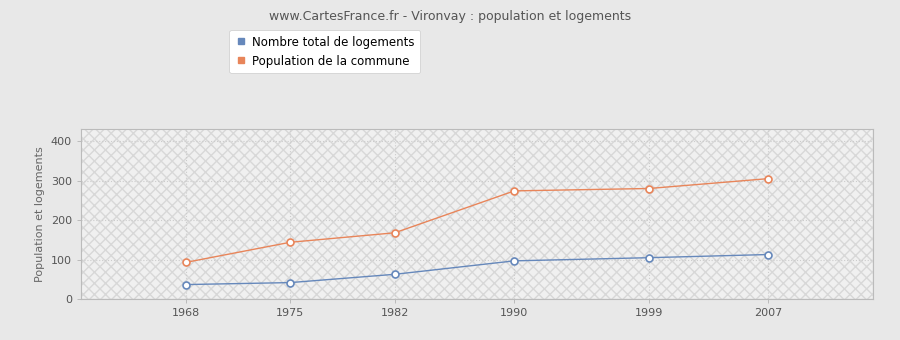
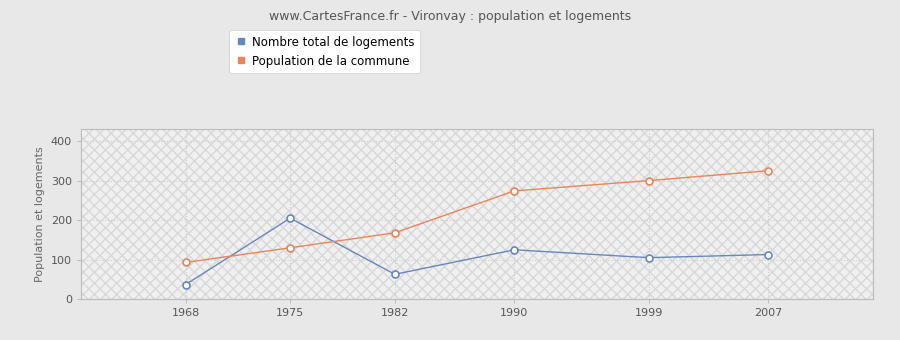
Nombre total de logements/1975: 42 -> 205
Population de la commune/1975: 144 -> 130
Nombre total de logements/1990: 97 -> 125
Population de la commune/1999: 280 -> 300
Population de la commune/2007: 305 -> 325
